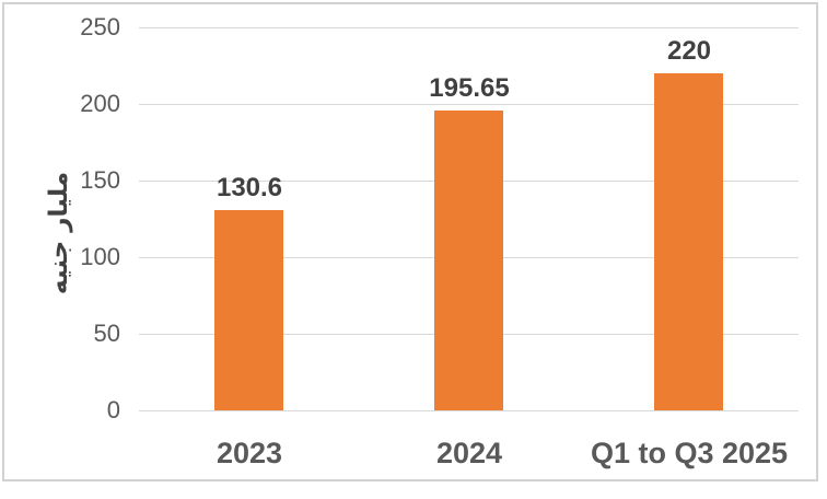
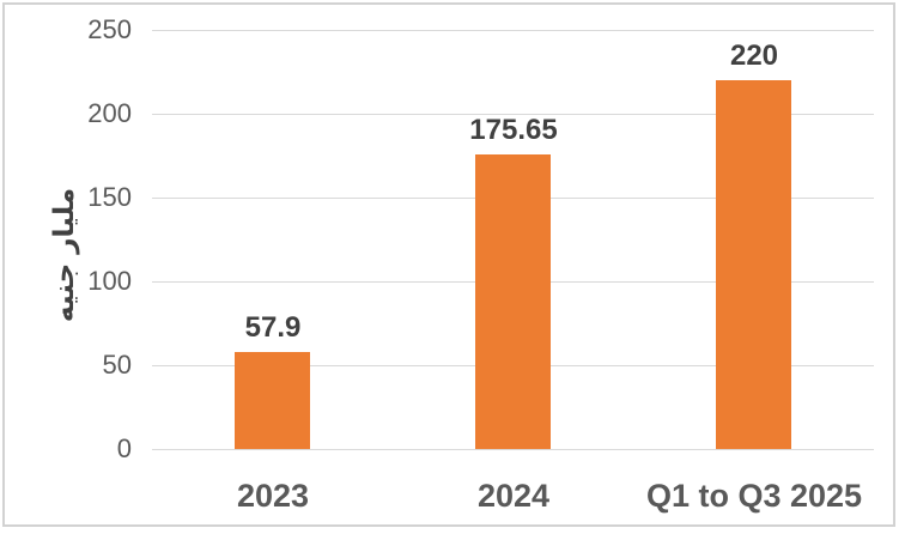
2023: 130.6 -> 57.9
2024: 195.65 -> 175.65
